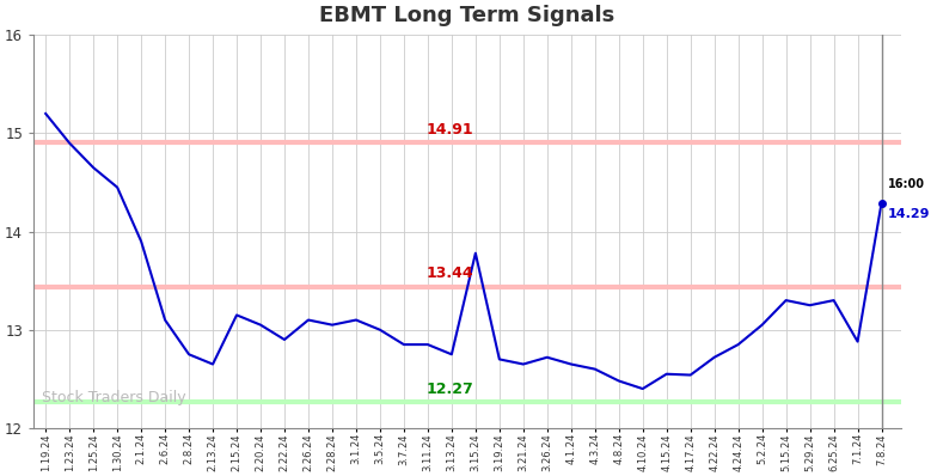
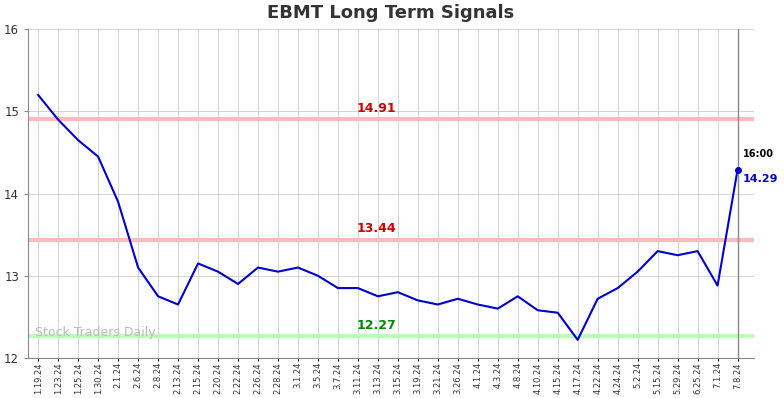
3.15.24: 13.78 -> 12.80
4.8.24: 12.48 -> 12.75
4.10.24: 12.40 -> 12.58
4.17.24: 12.54 -> 12.22
